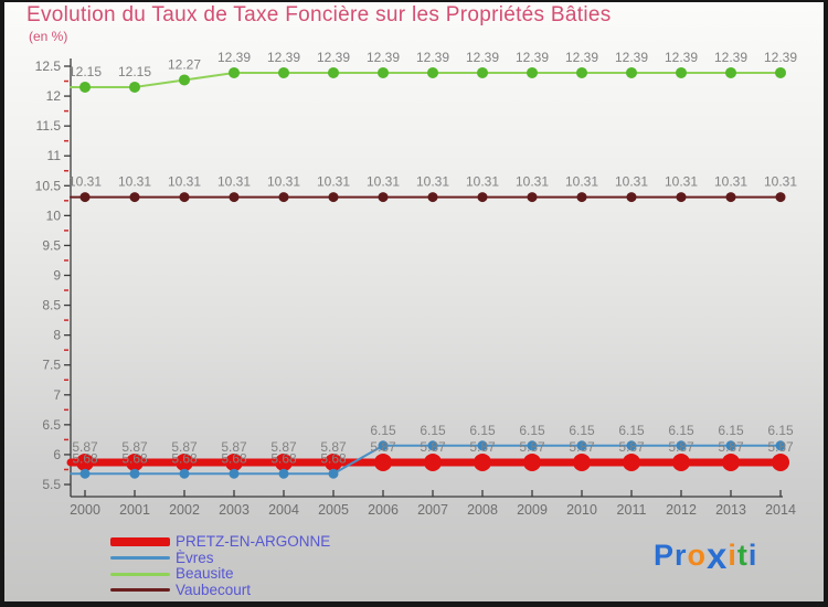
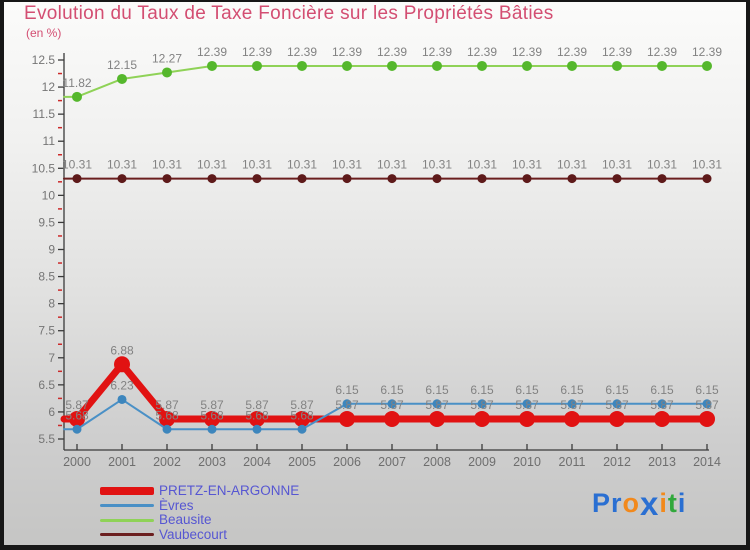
Beausite/2000: 12.15 -> 11.82
PRETZ-EN-ARGONNE/2001: 5.87 -> 6.88
Èvres/2001: 5.68 -> 6.23
